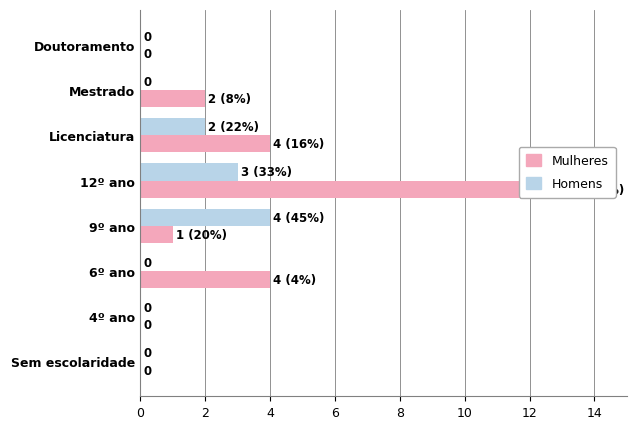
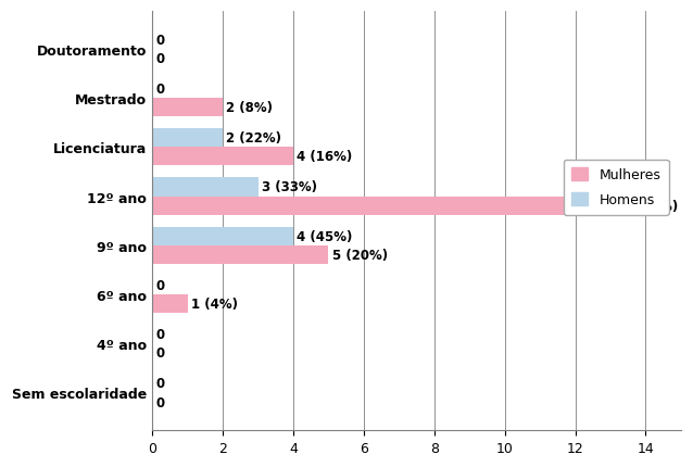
Mulheres/9º ano: 1 -> 5
Mulheres/6º ano: 4 -> 1
